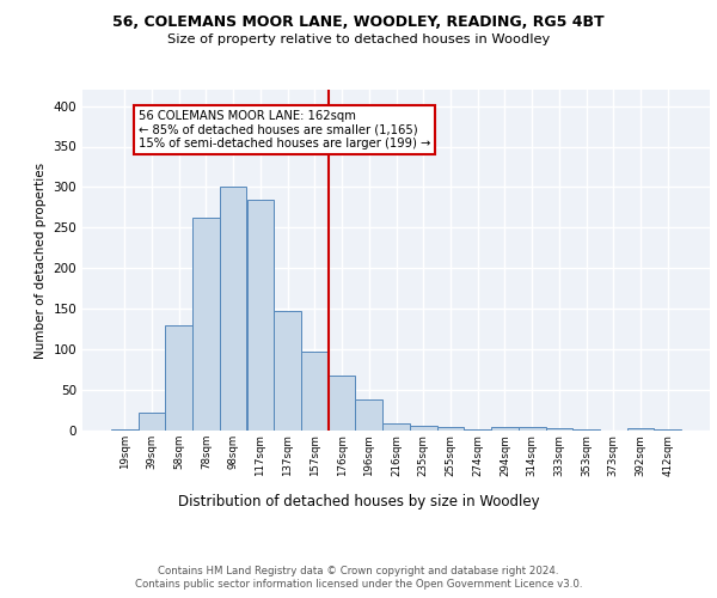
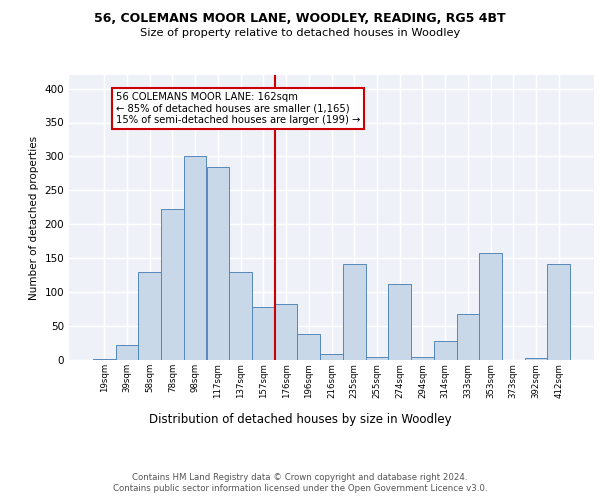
78sqm: 263 -> 222
137sqm: 147 -> 130
157sqm: 98 -> 78
176sqm: 68 -> 82
235sqm: 6 -> 142
274sqm: 2 -> 112
314sqm: 5 -> 28
333sqm: 3 -> 68
353sqm: 1 -> 158
412sqm: 2 -> 142
